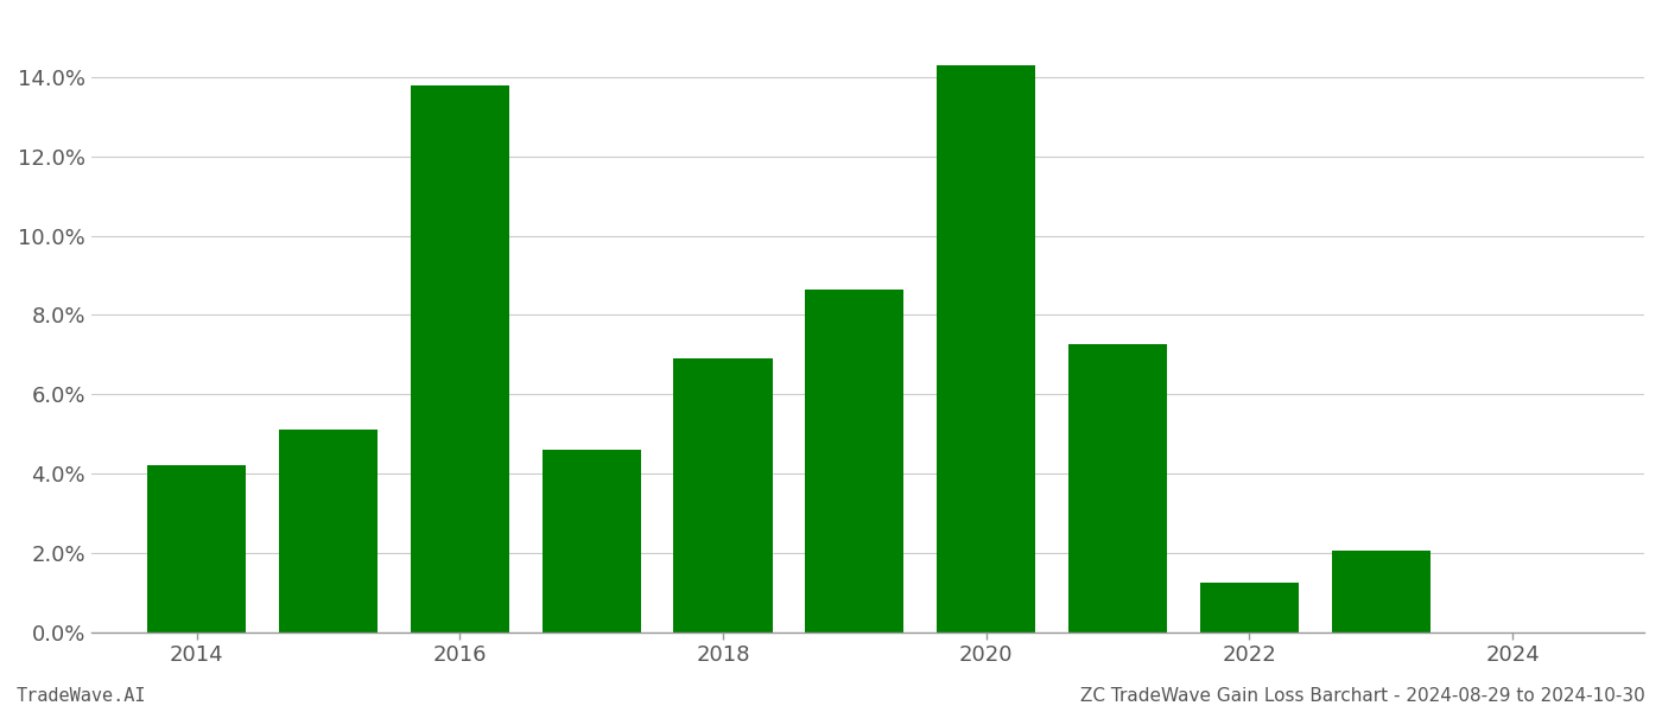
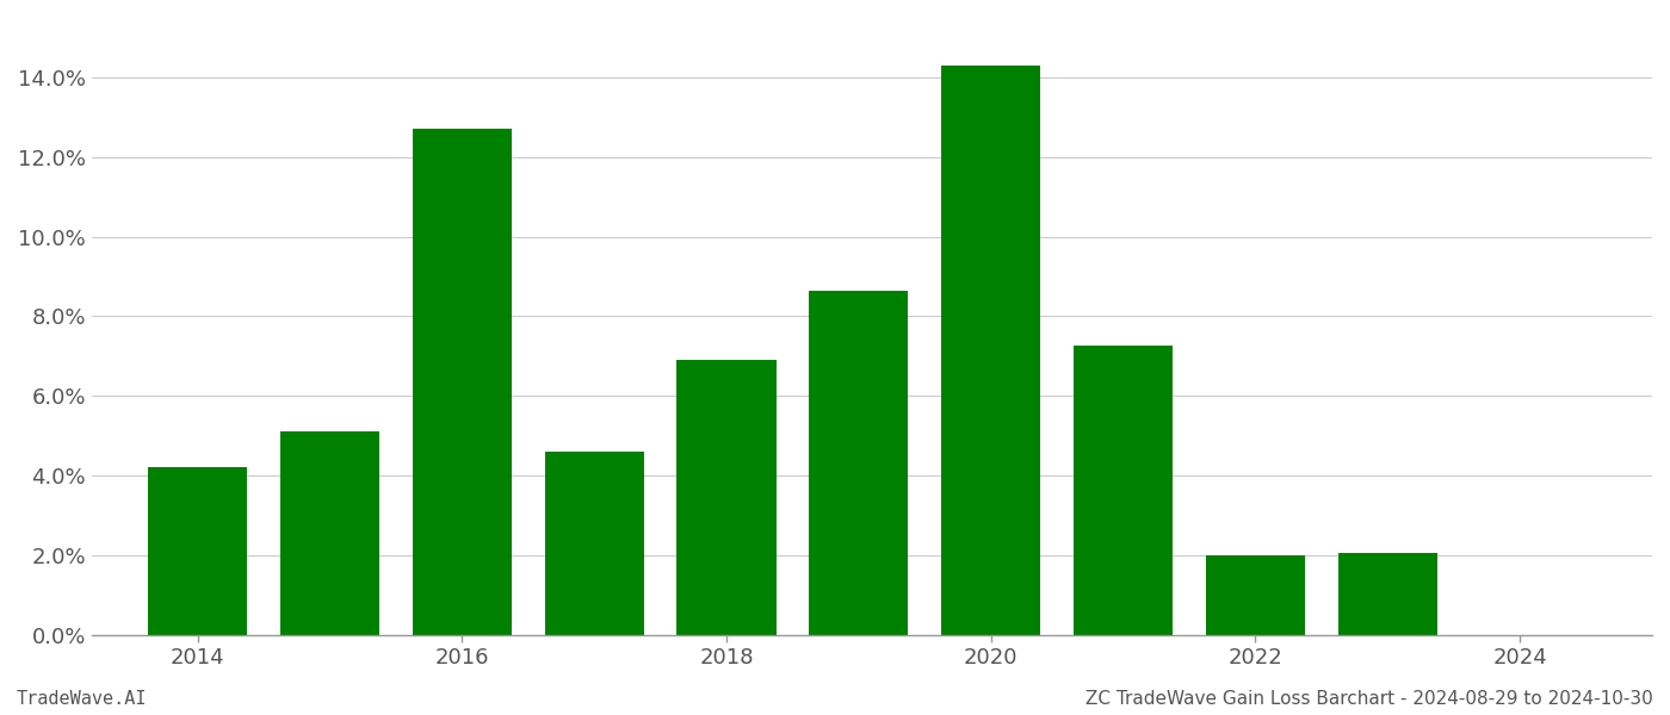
2016: 13.80% -> 12.70%
2022: 1.25% -> 2.00%
